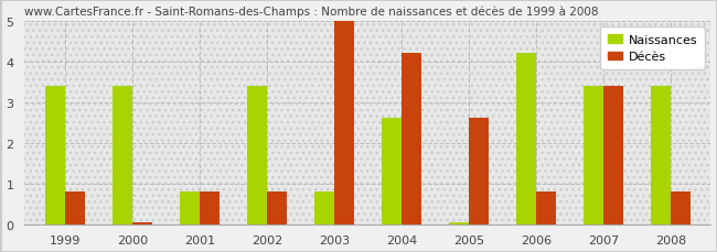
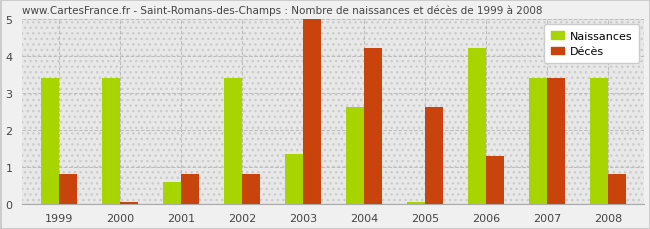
Naissances/2001: 0.80 -> 0.60
Naissances/2003: 0.80 -> 1.35
Décès/2006: 0.80 -> 1.30
